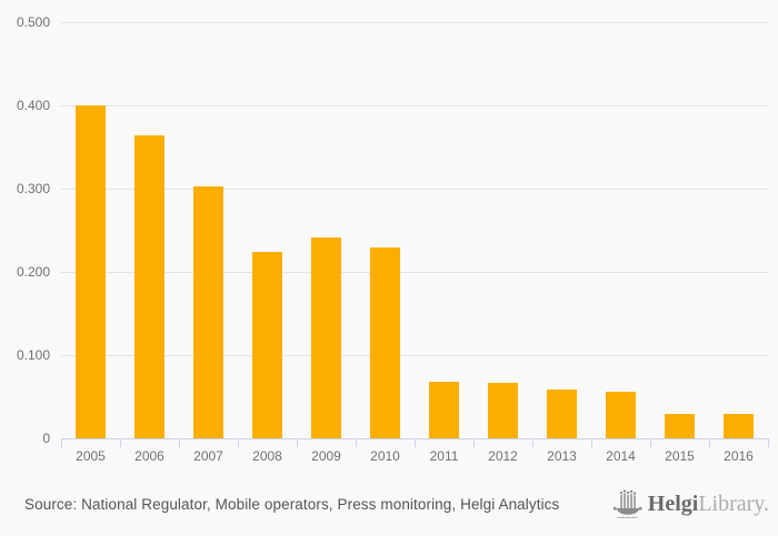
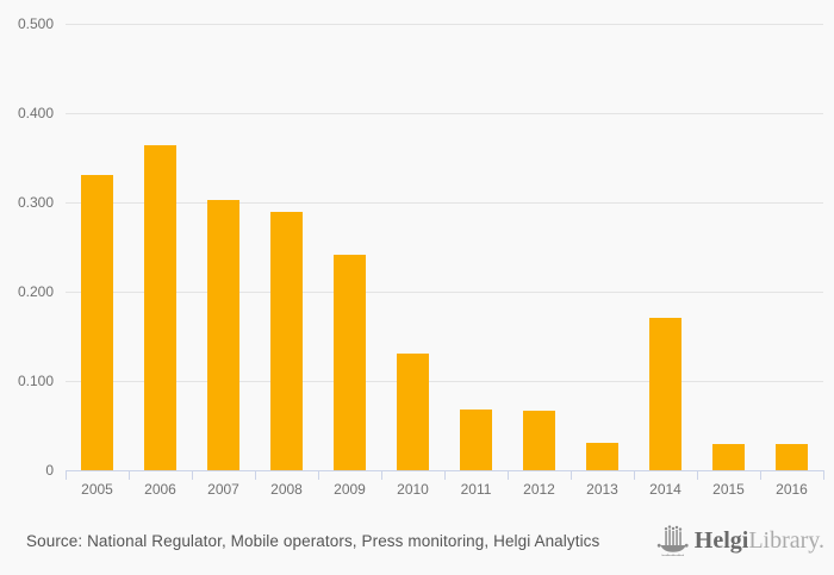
2005: 0.40 -> 0.33
2008: 0.22 -> 0.29
2010: 0.23 -> 0.13
2013: 0.06 -> 0.03
2014: 0.06 -> 0.17
